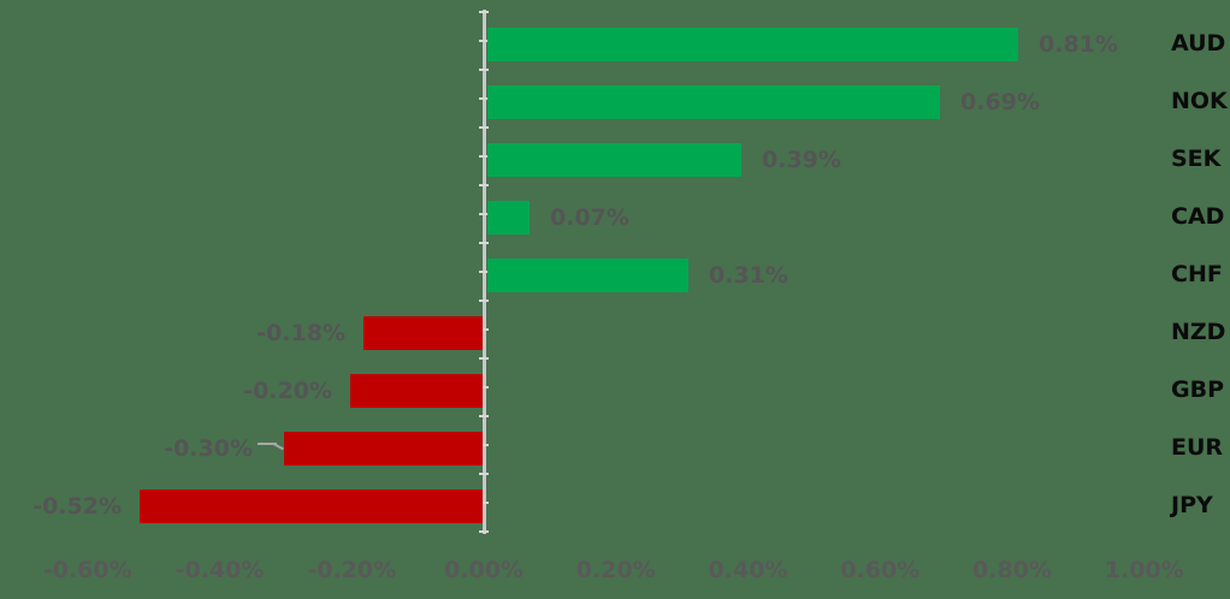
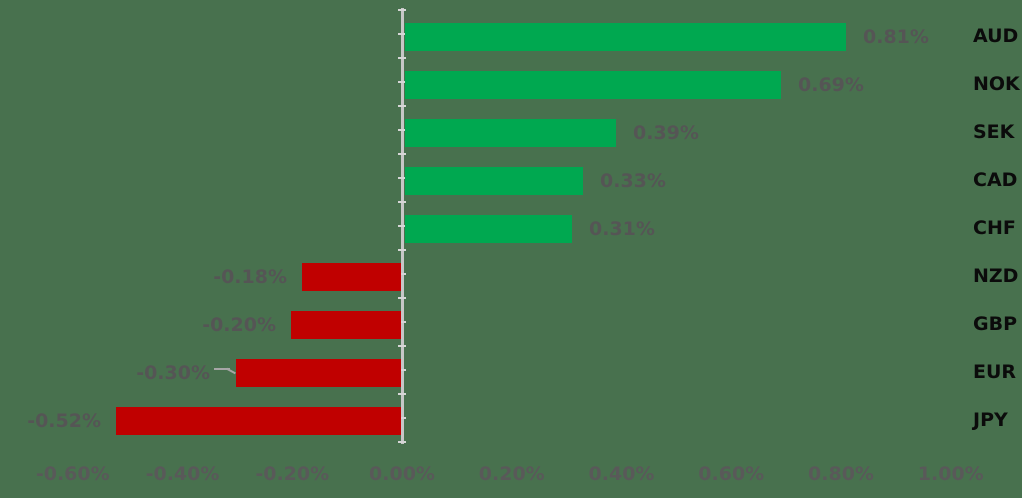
CAD: 0.07% -> 0.33%
